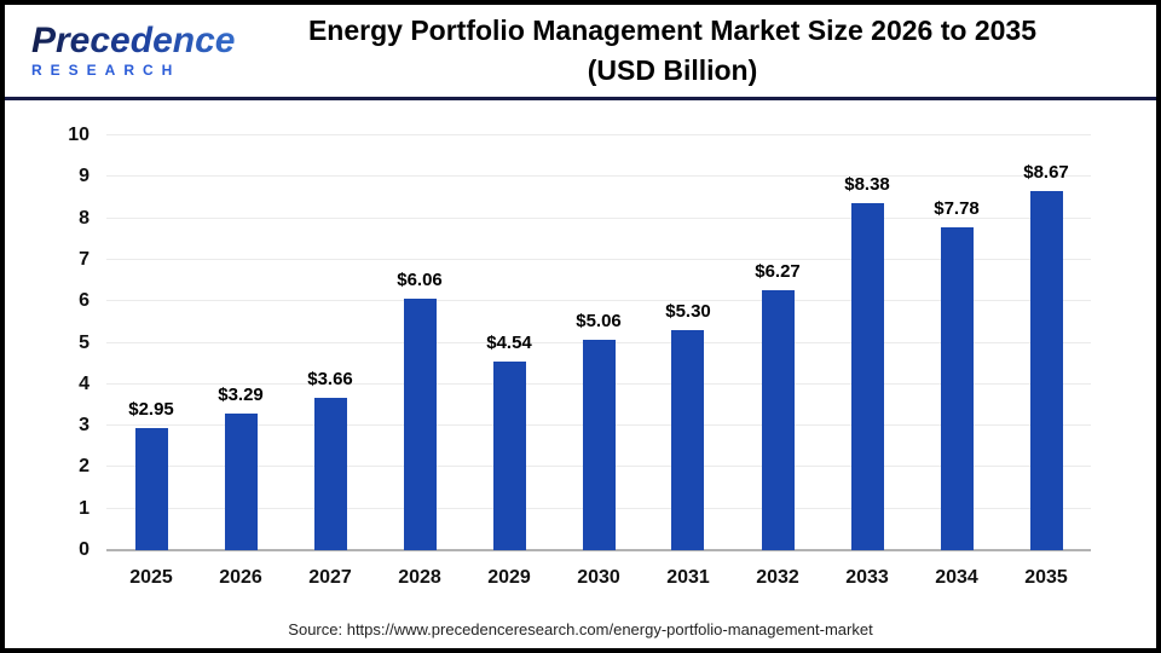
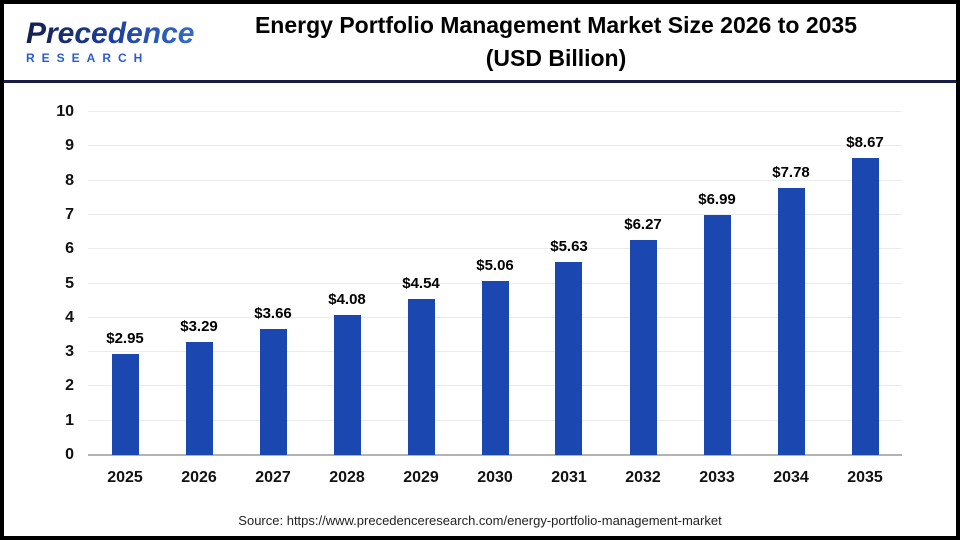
2028: $6.06 -> $4.08
2031: $5.30 -> $5.63
2033: $8.38 -> $6.99
